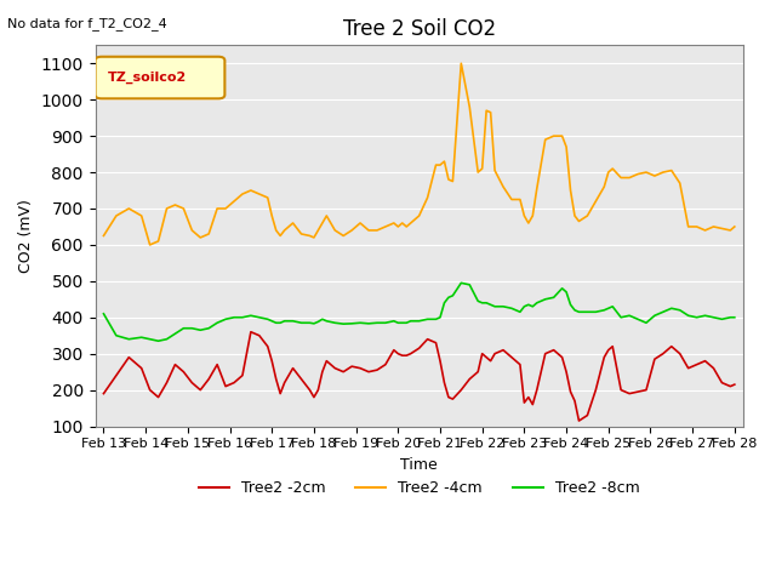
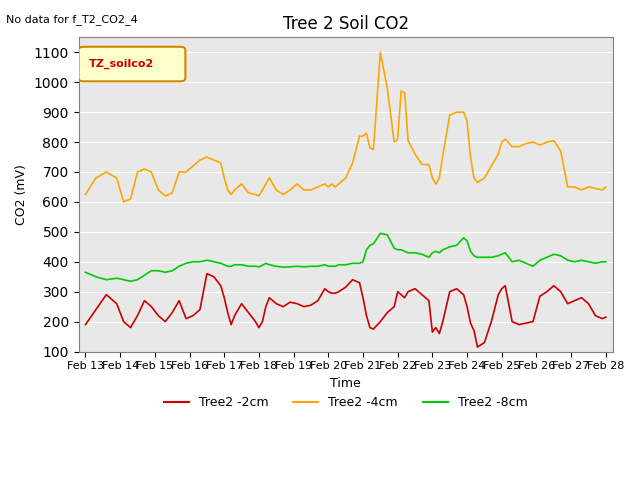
Tree2 -8cm/Feb 13: 410 -> 365
